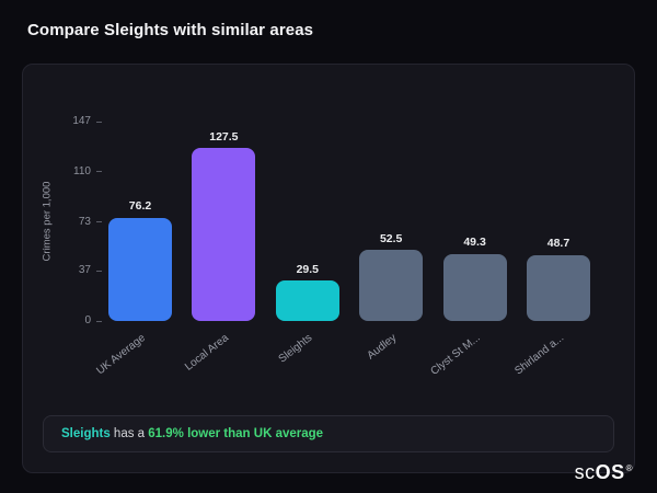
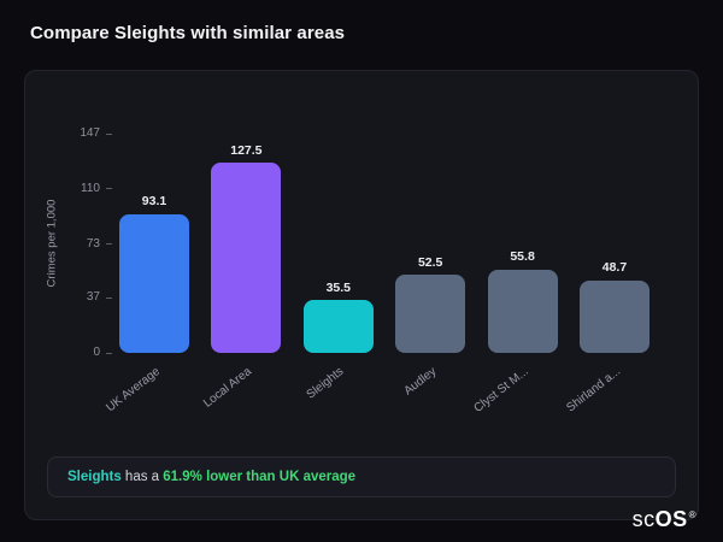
UK Average: 76.2 -> 93.1
Sleights: 29.5 -> 35.5
Clyst St M...: 49.3 -> 55.8
